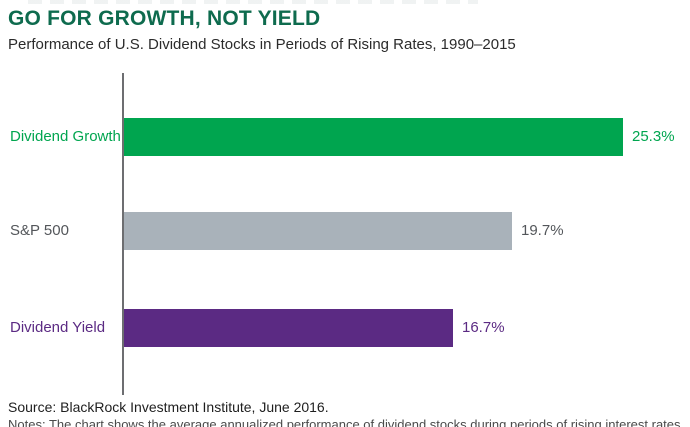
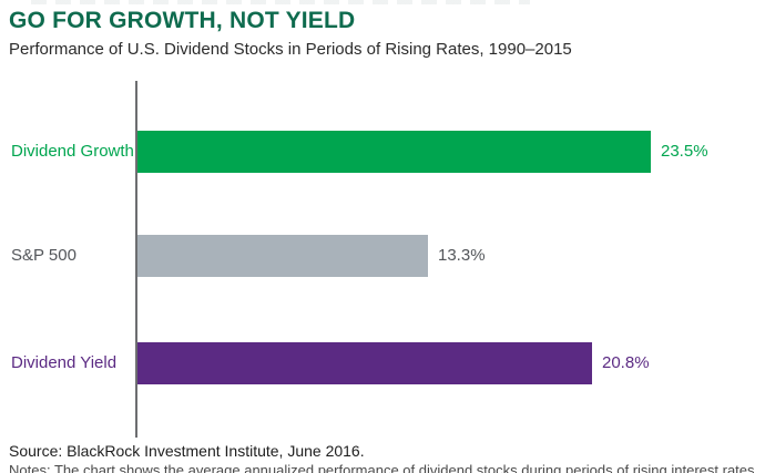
Dividend Growth: 25.3% -> 23.5%
S&P 500: 19.7% -> 13.3%
Dividend Yield: 16.7% -> 20.8%
